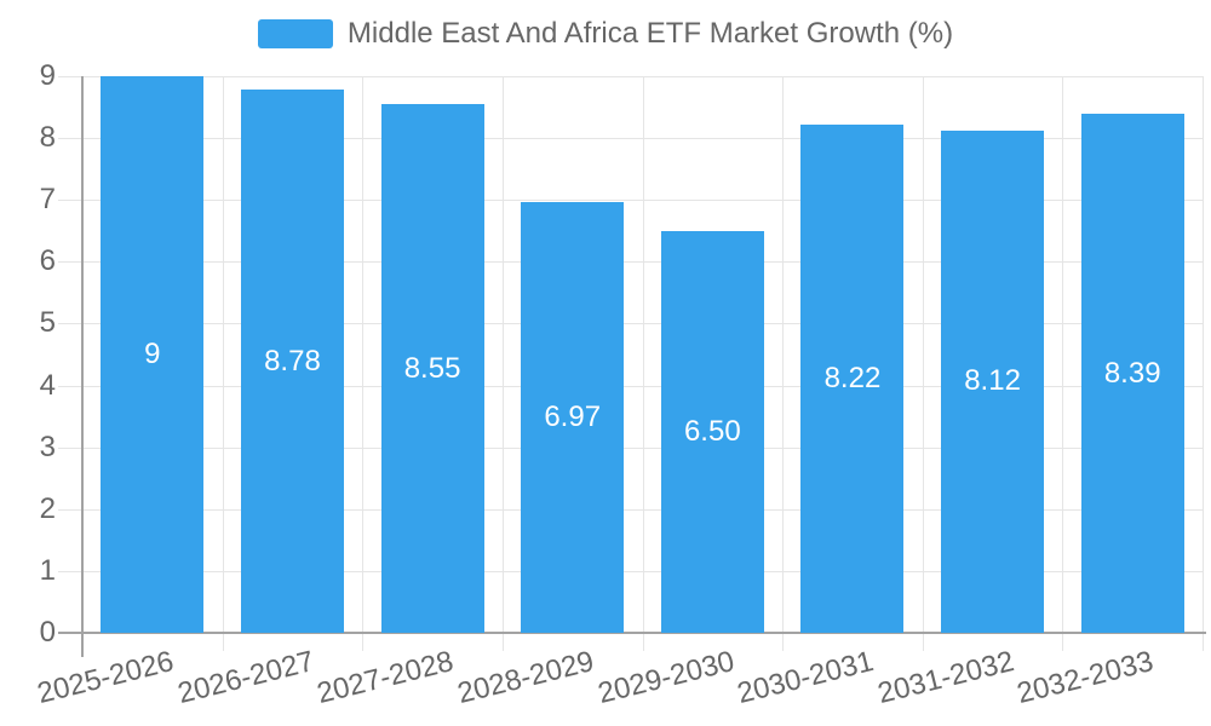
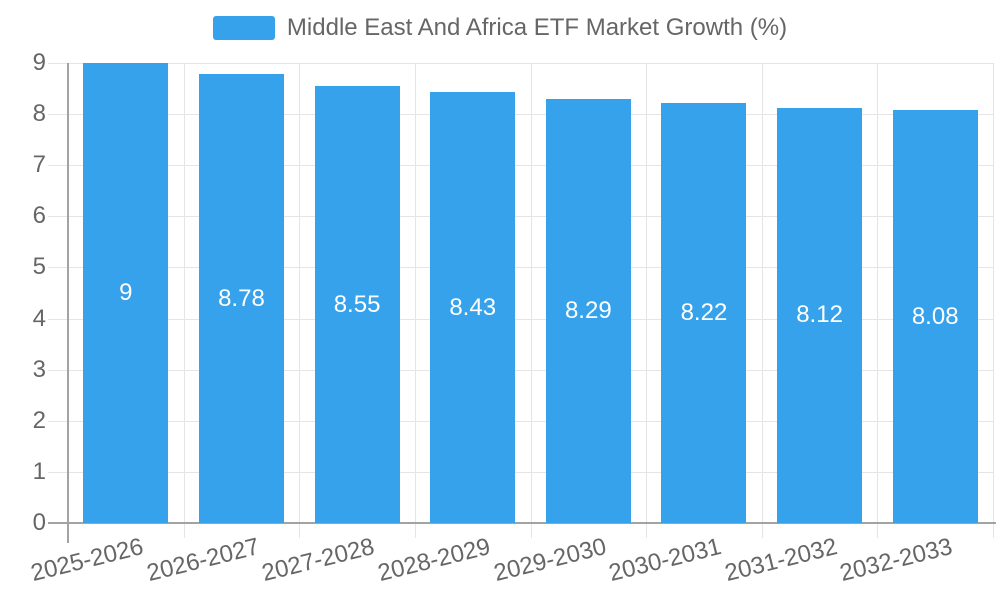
2028-2029: 6.97 -> 8.43
2029-2030: 6.50 -> 8.29
2032-2033: 8.39 -> 8.08
